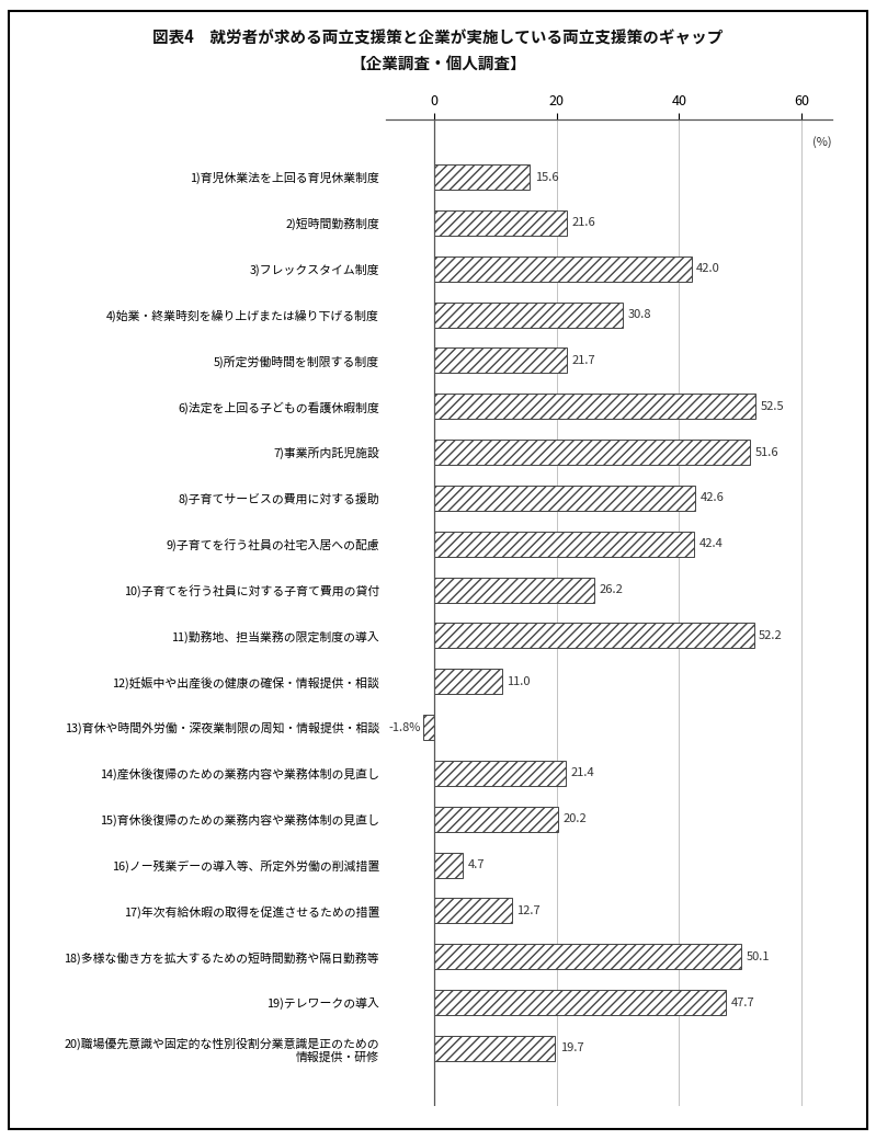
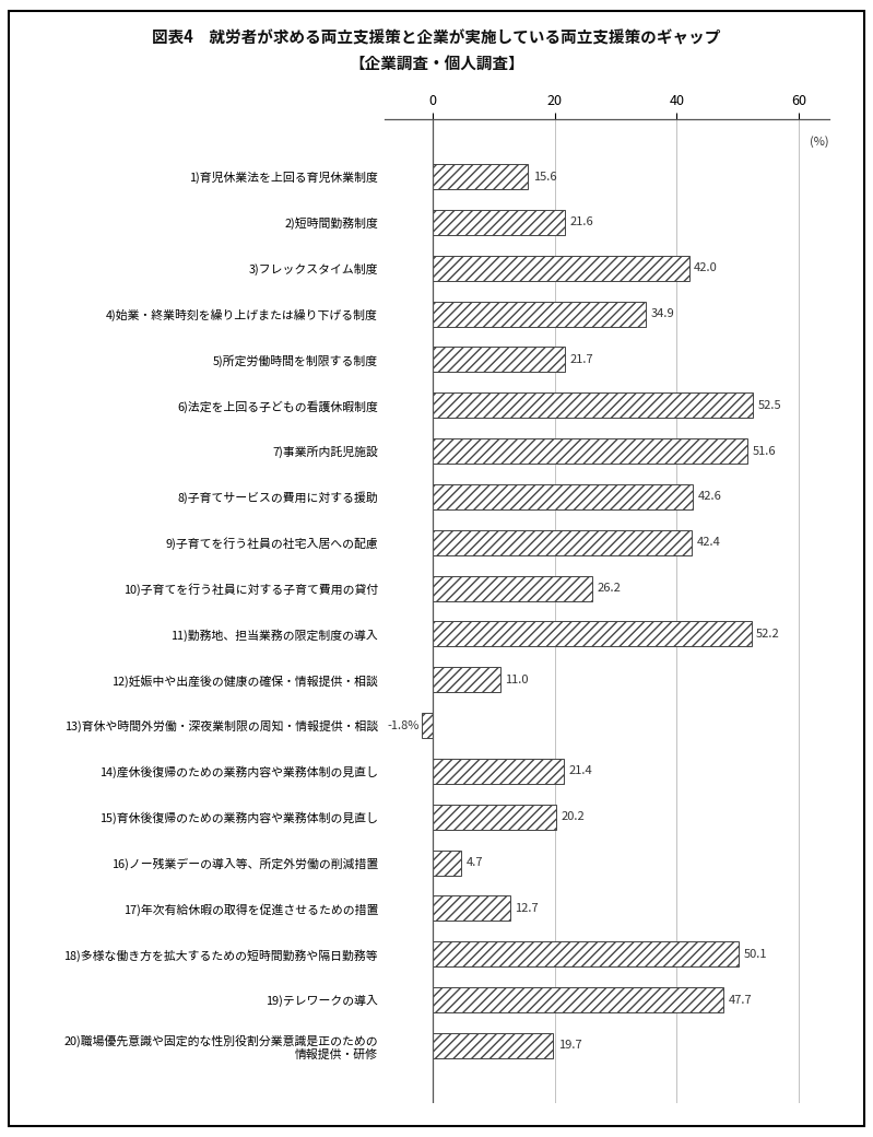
4)始業・終業時刻を繰り上げまたは繰り下げる制度: 30.8 -> 34.9
